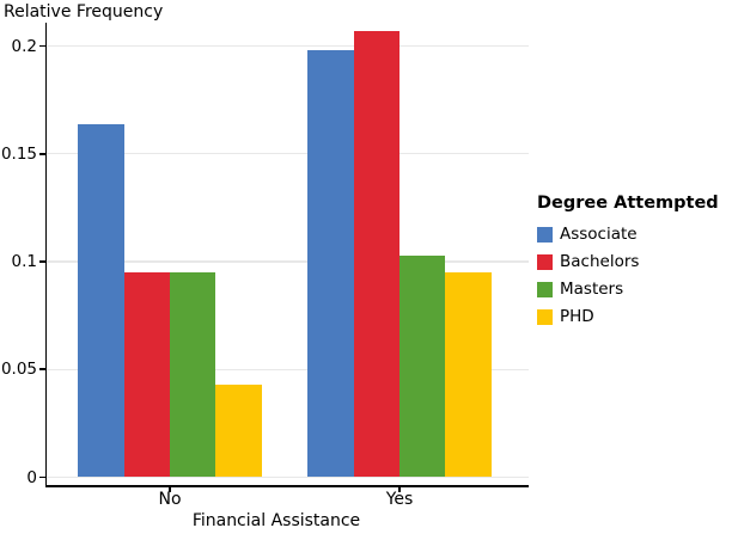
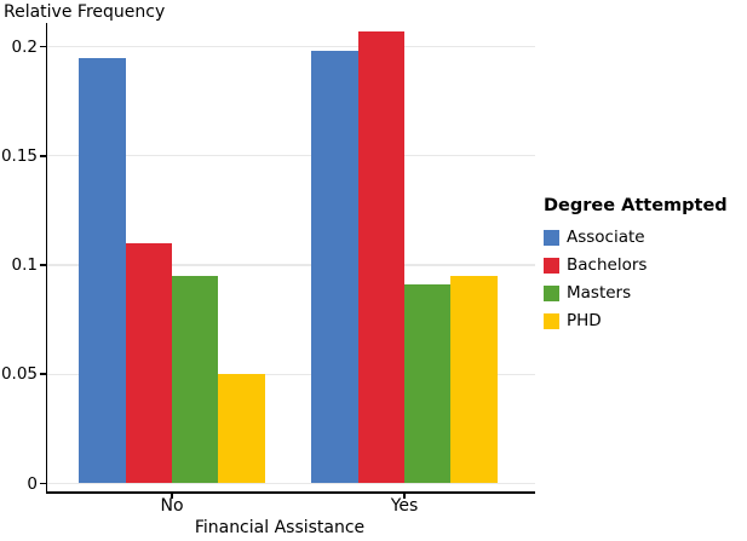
Associate/No: 0.164 -> 0.195
Bachelors/No: 0.095 -> 0.110
PHD/No: 0.043 -> 0.050
Masters/Yes: 0.103 -> 0.091
